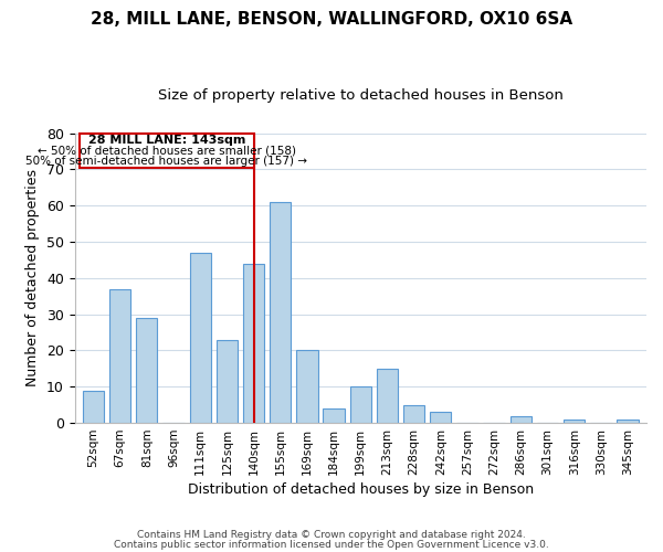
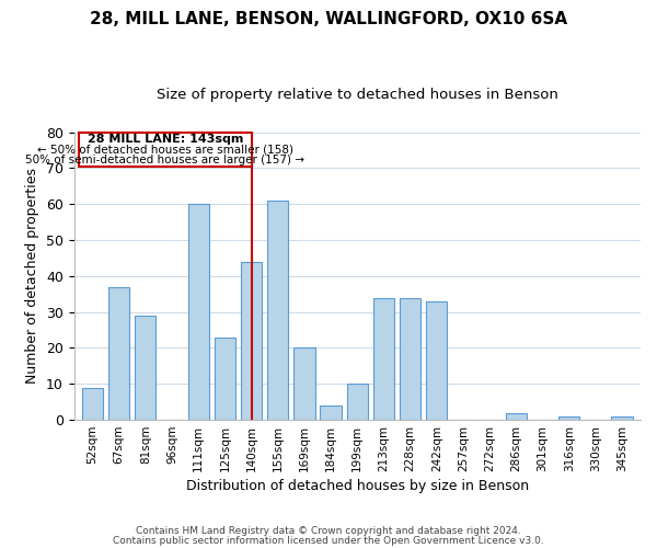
111sqm: 47 -> 60
213sqm: 15 -> 34
228sqm: 5 -> 34
242sqm: 3 -> 33
